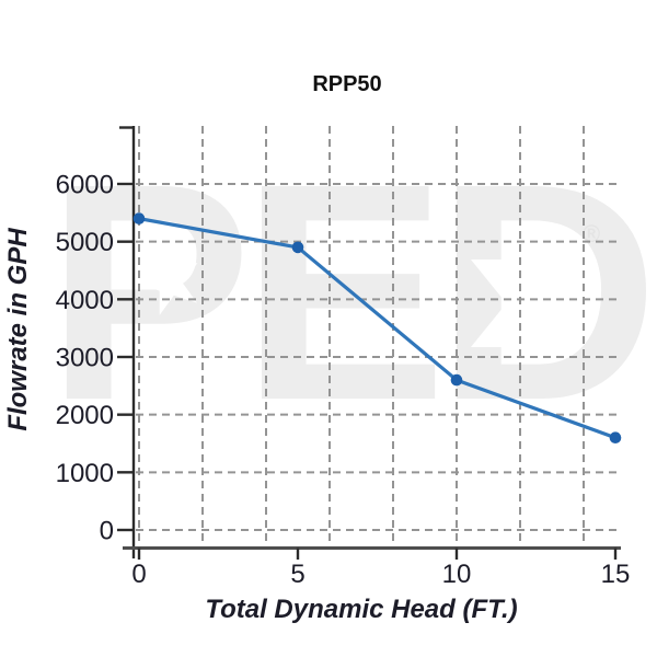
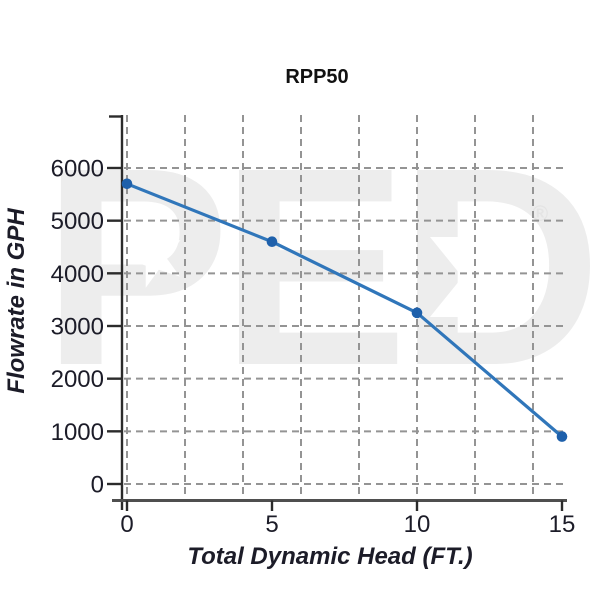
0: 5400 -> 5700
5: 4900 -> 4600
10: 2600 -> 3200
15: 1600 -> 900
